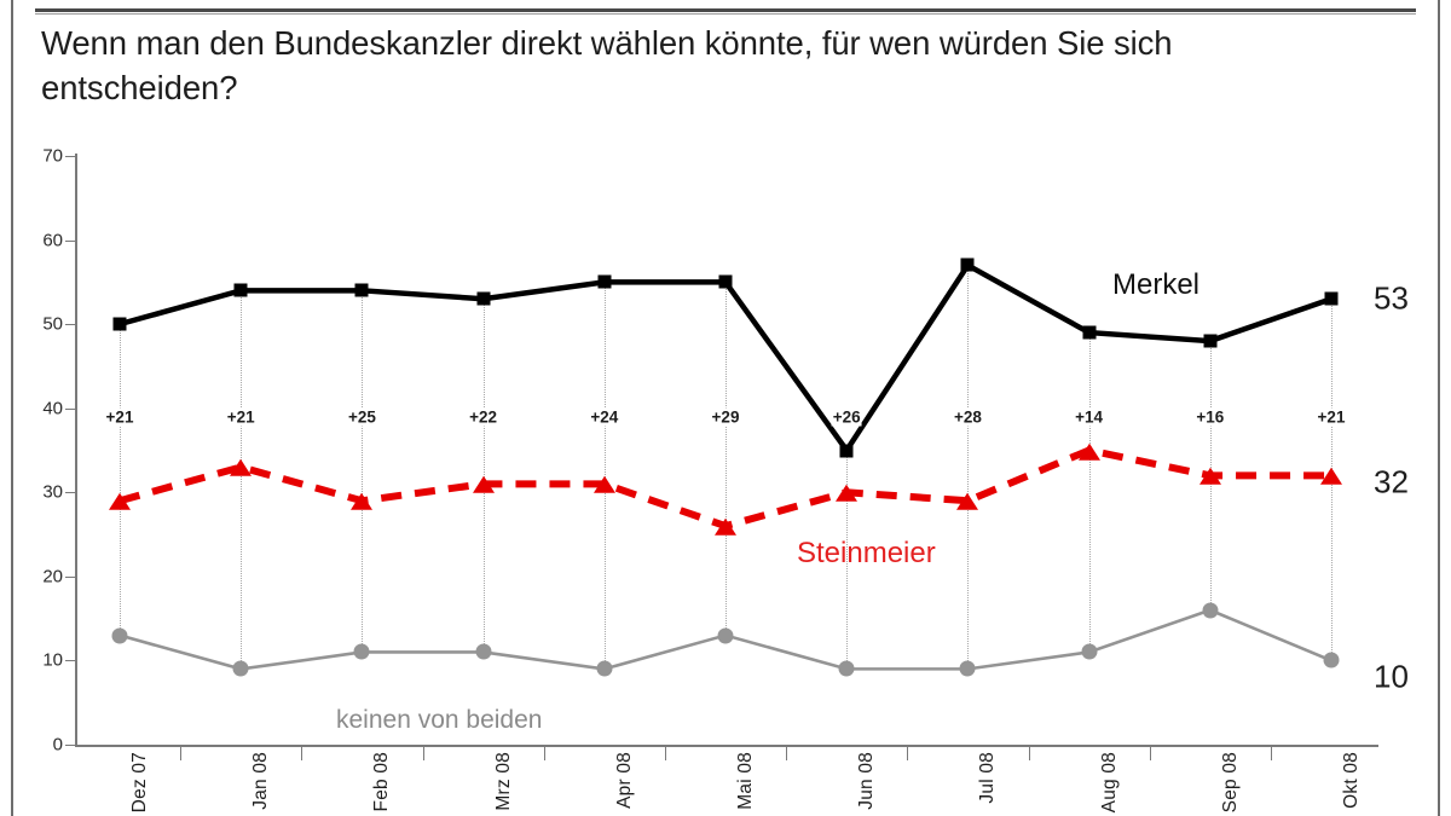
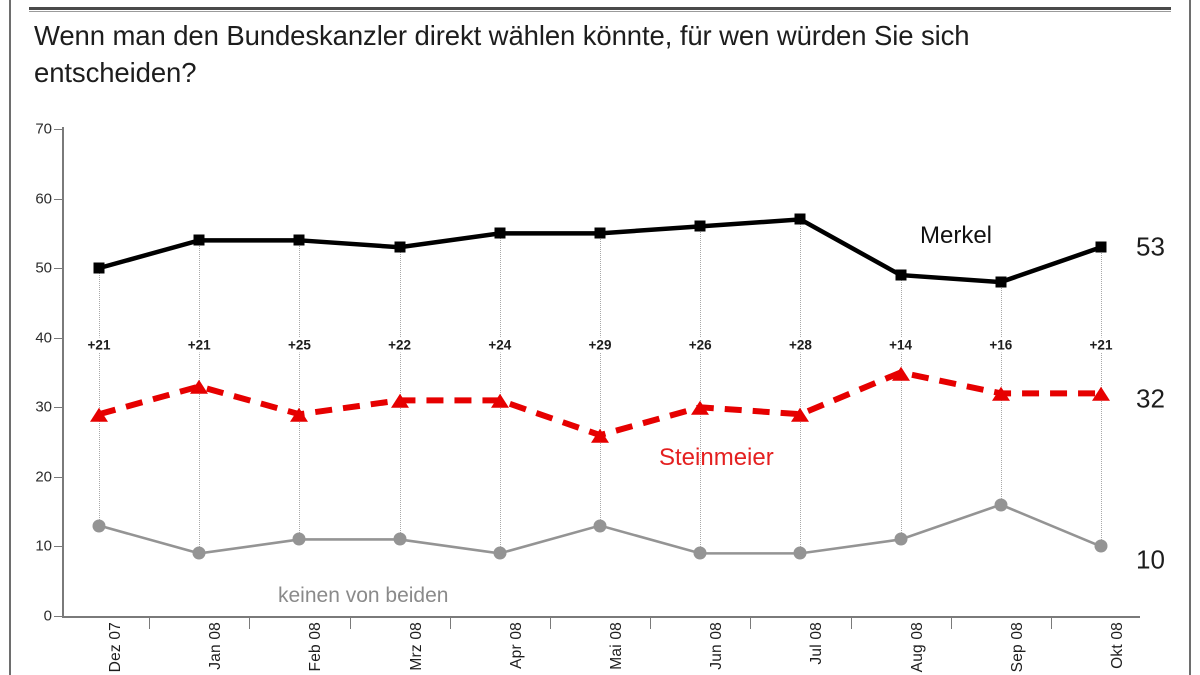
Merkel/Jun 08: 35 -> 56
